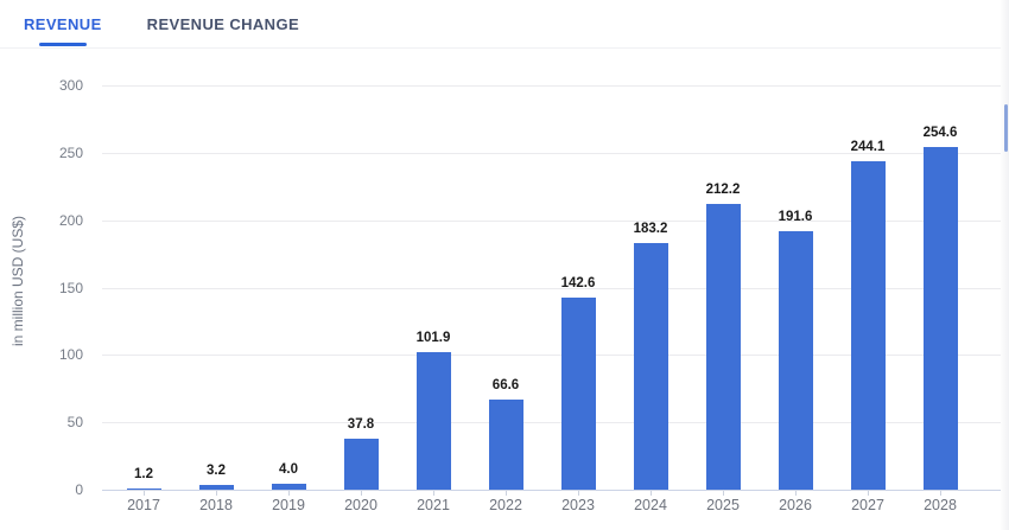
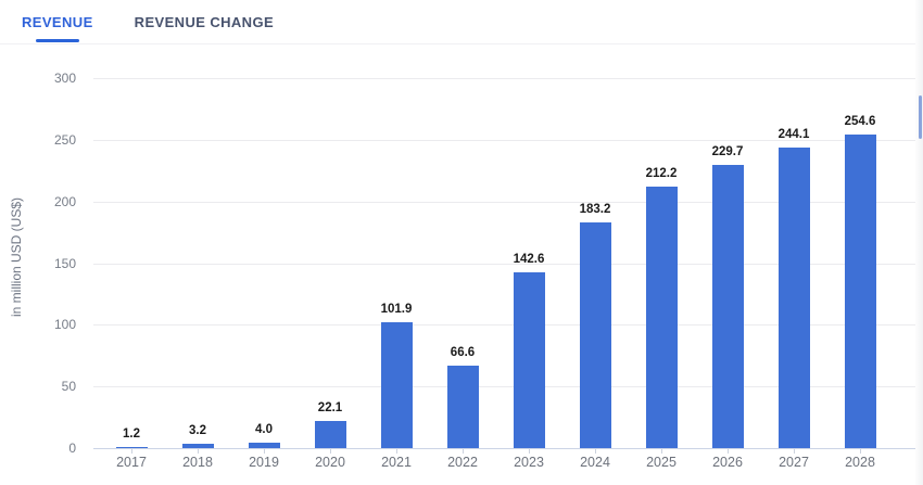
2020: 37.8 -> 22.1
2026: 191.6 -> 229.7
